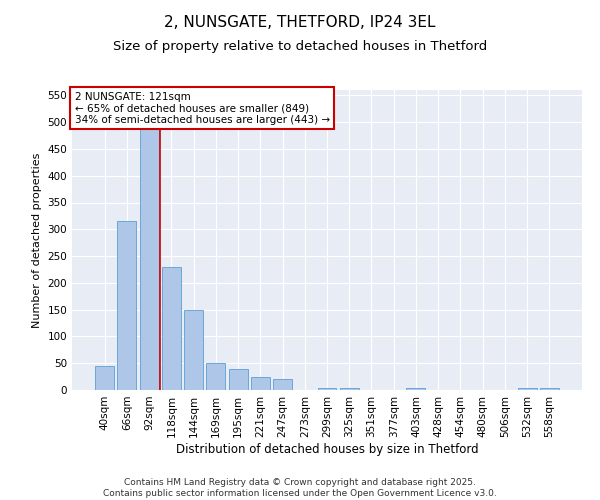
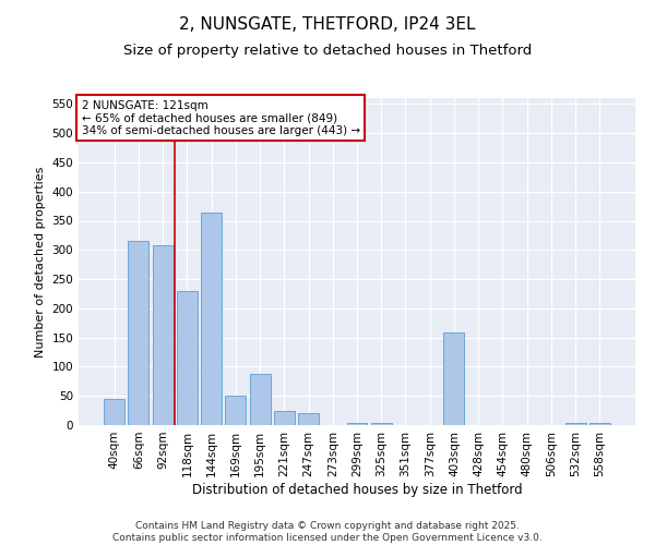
92sqm: 490 -> 308
144sqm: 150 -> 364
195sqm: 40 -> 88
403sqm: 3 -> 158
